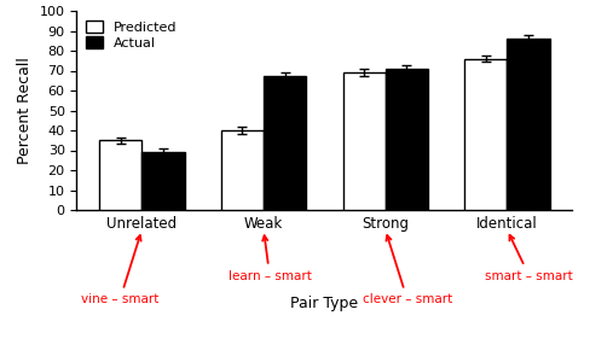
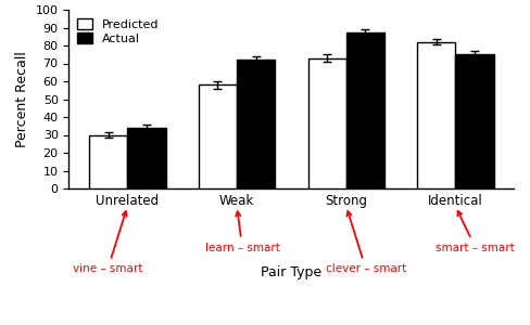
Predicted/Unrelated: 35 -> 30
Actual/Unrelated: 29 -> 34
Predicted/Weak: 40 -> 58
Actual/Weak: 67 -> 72
Predicted/Strong: 69 -> 73
Actual/Strong: 71 -> 87
Predicted/Identical: 76 -> 82
Actual/Identical: 86 -> 75
